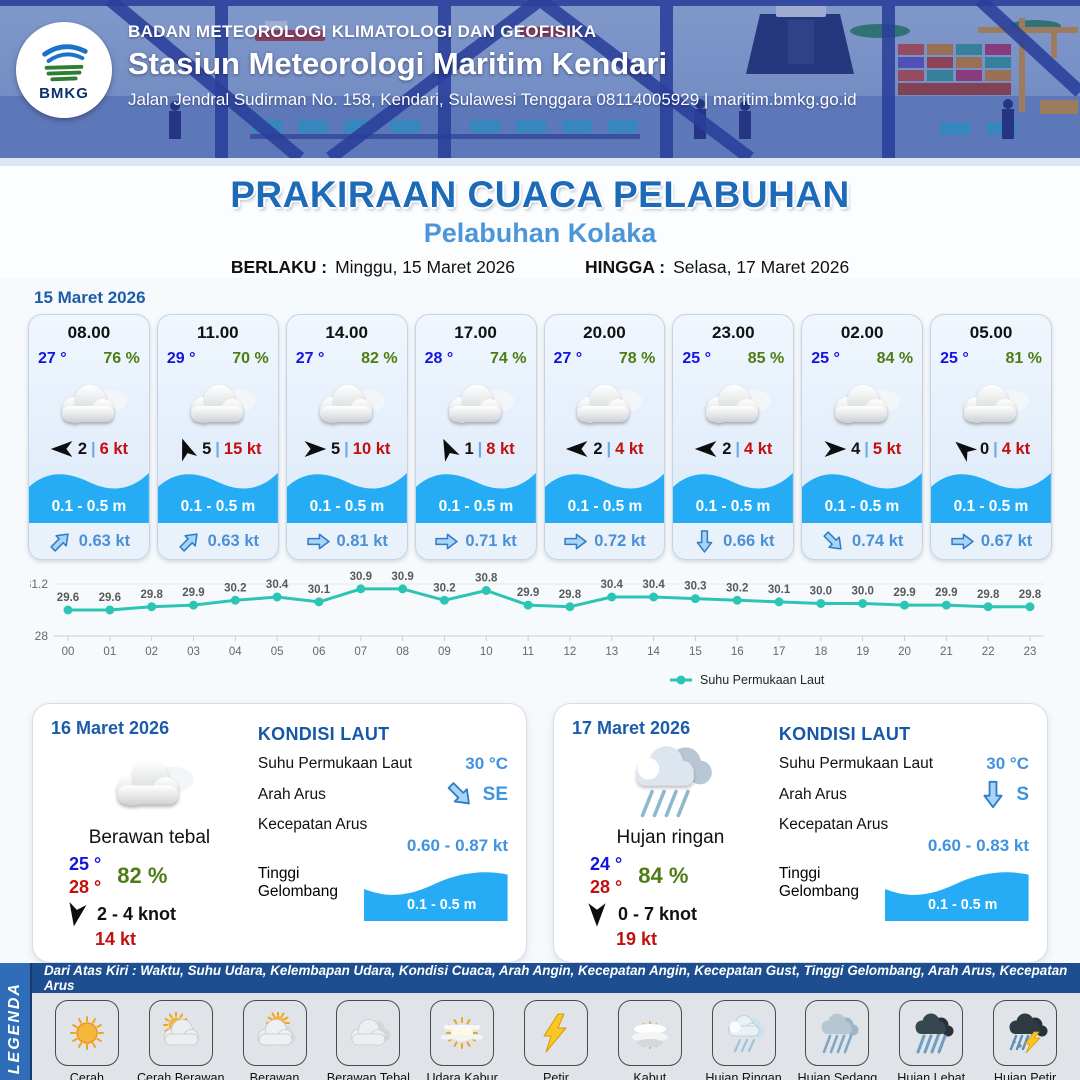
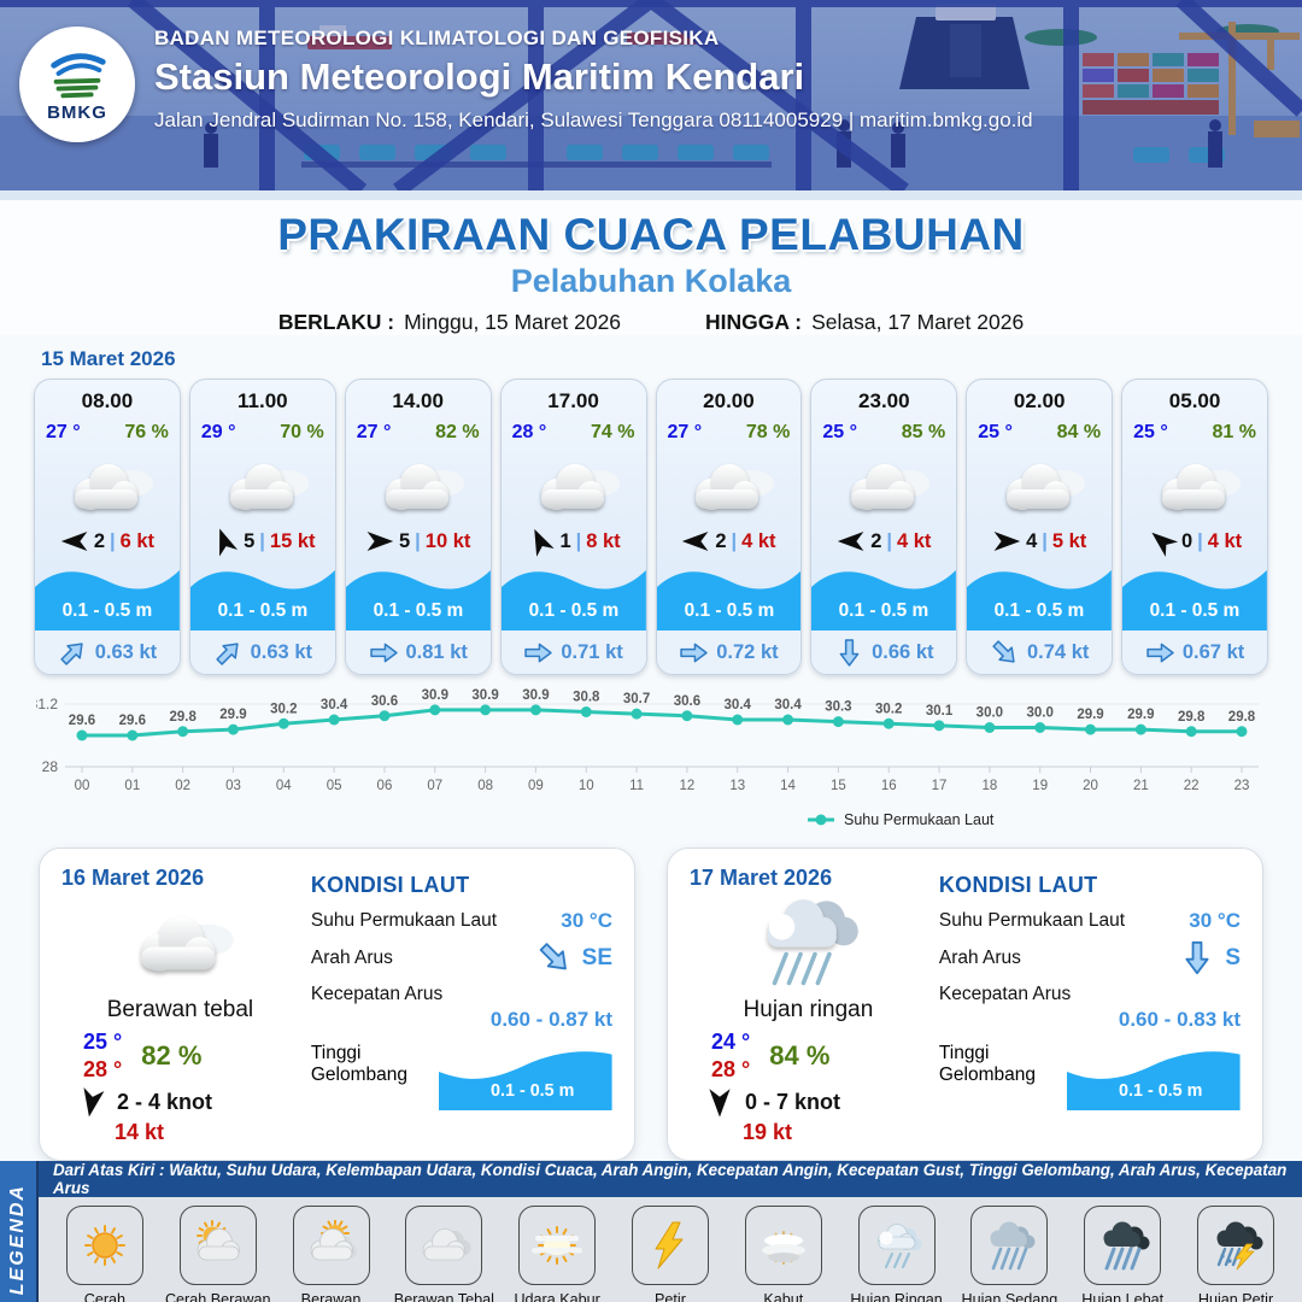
06: 30.1 -> 30.6
09: 30.2 -> 30.9
11: 29.9 -> 30.7
12: 29.8 -> 30.6
